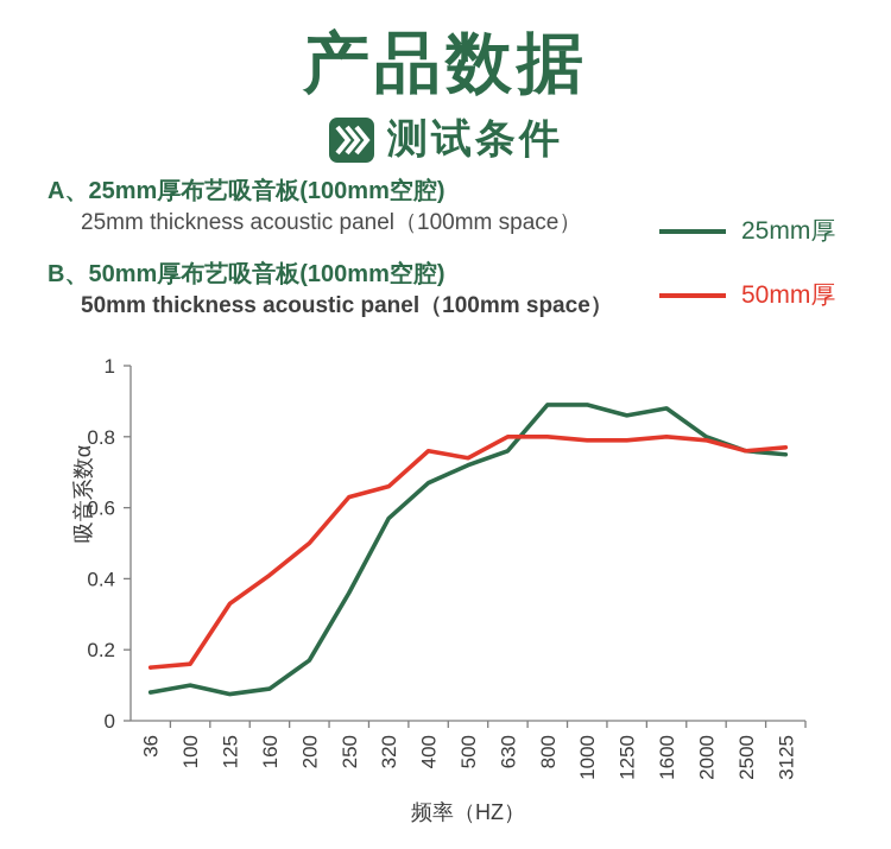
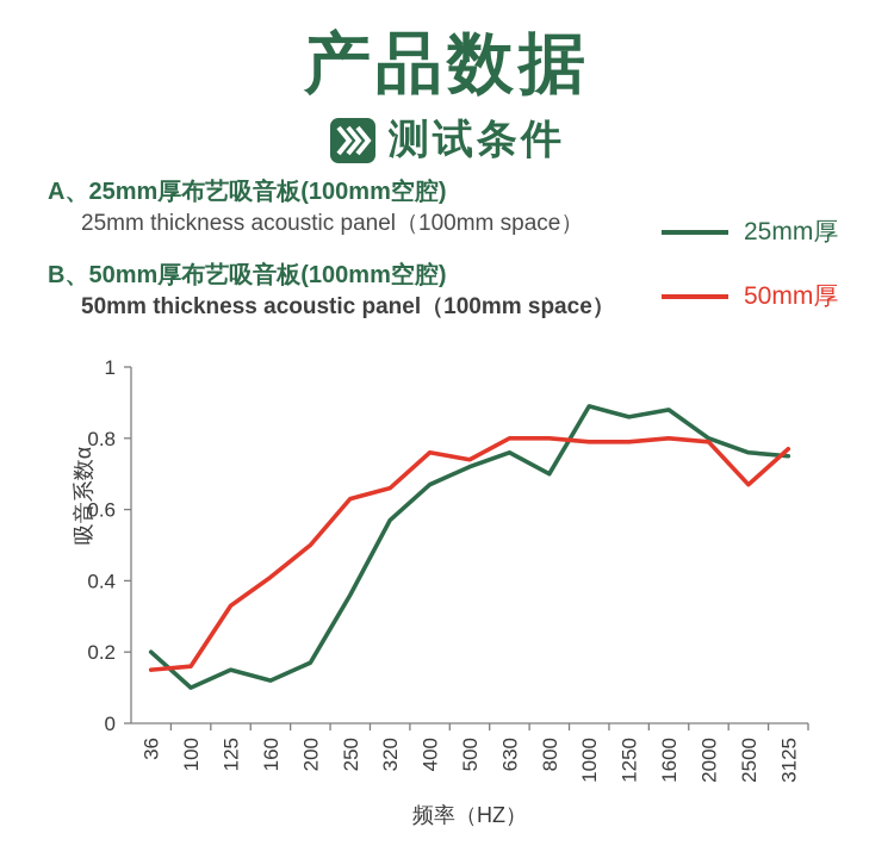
25mm厚/36: 0.08 -> 0.20
25mm厚/125: 0.07 -> 0.15
25mm厚/160: 0.09 -> 0.12
25mm厚/800: 0.89 -> 0.70
50mm厚/2500: 0.76 -> 0.67
